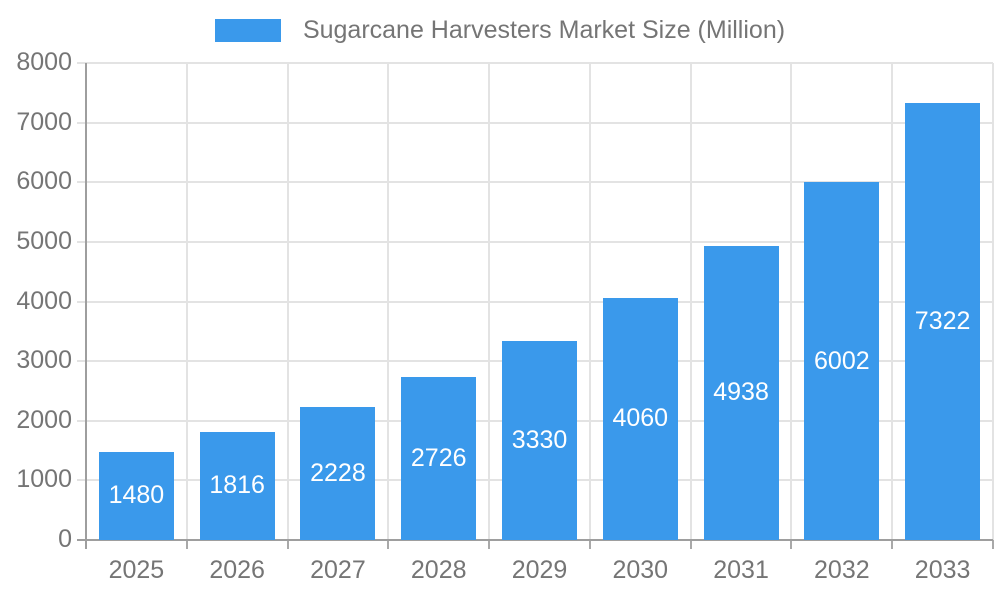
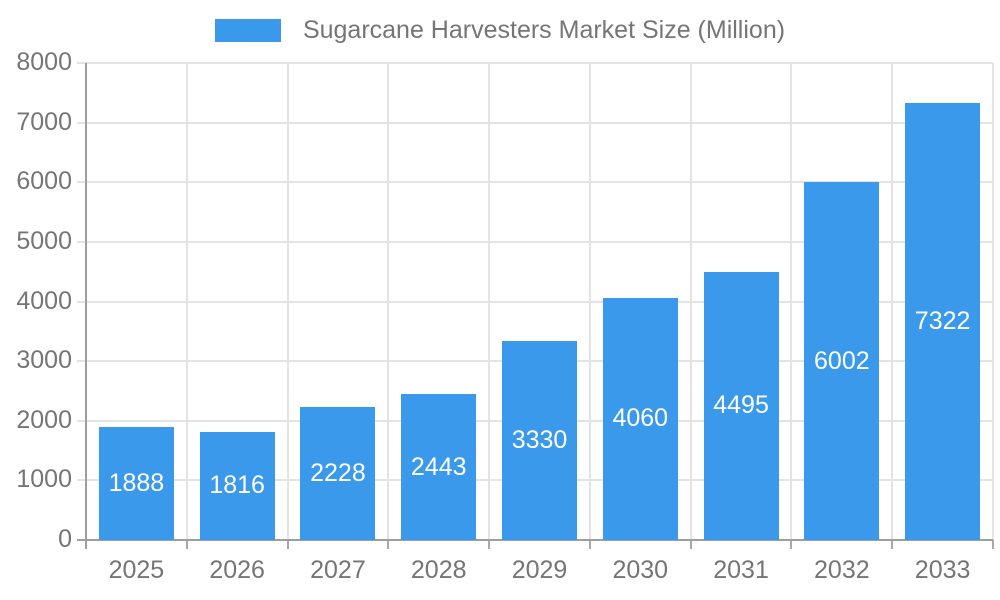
2025: 1480 -> 1888
2028: 2726 -> 2443
2031: 4938 -> 4495
